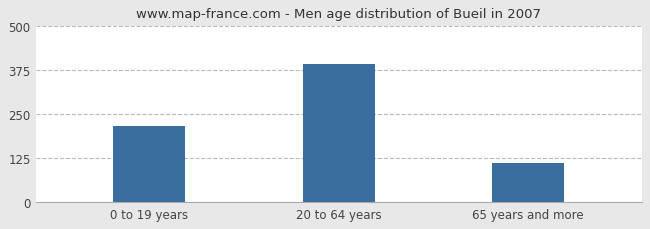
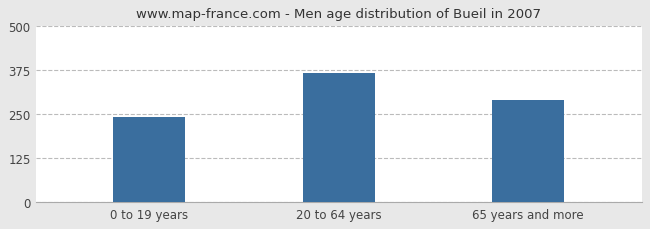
0 to 19 years: 215 -> 240
20 to 64 years: 390 -> 365
65 years and more: 110 -> 290
